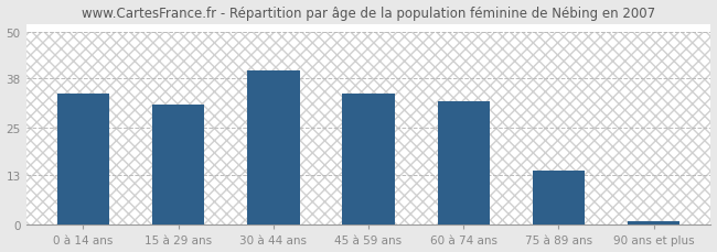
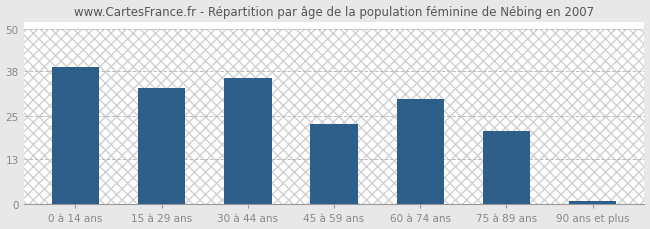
0 à 14 ans: 34 -> 39
15 à 29 ans: 31 -> 33
30 à 44 ans: 40 -> 36
45 à 59 ans: 34 -> 23
60 à 74 ans: 32 -> 30
75 à 89 ans: 14 -> 21
